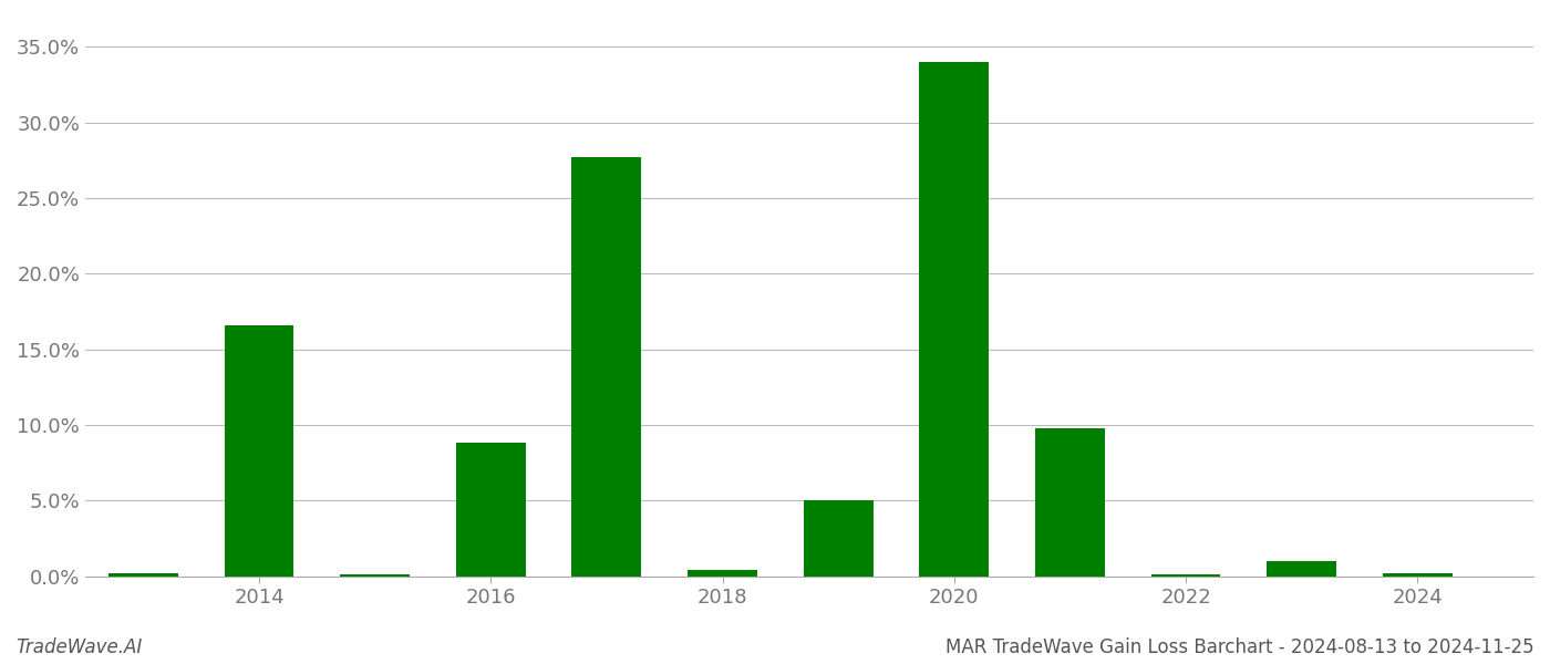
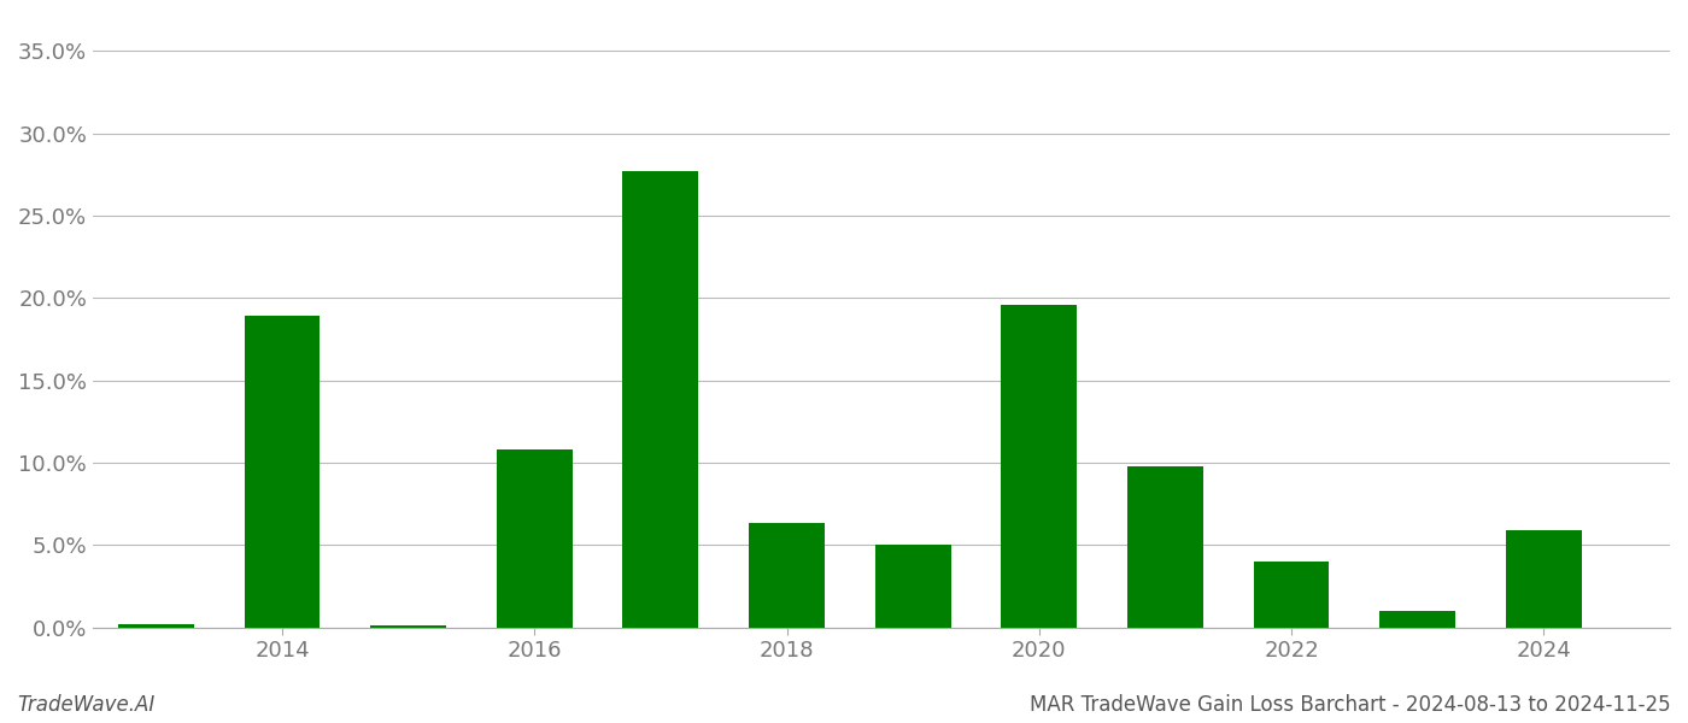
2014: 16.6% -> 18.9%
2016: 8.8% -> 10.8%
2018: 0.4% -> 6.3%
2020: 34.0% -> 19.6%
2022: 0.1% -> 4.0%
2024: 0.2% -> 5.9%
